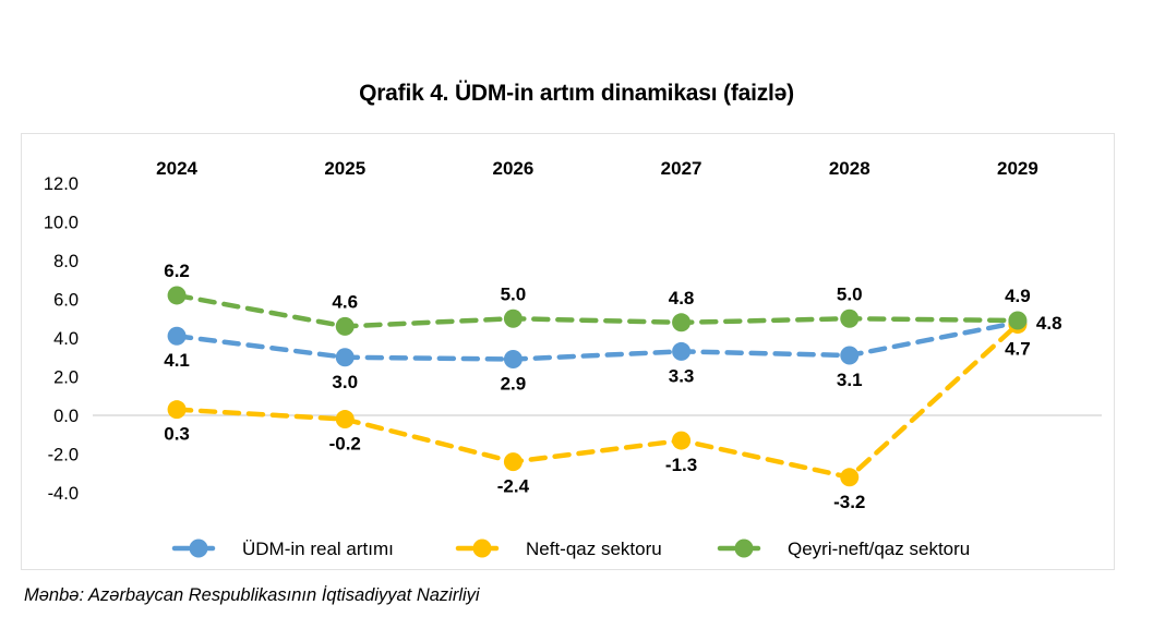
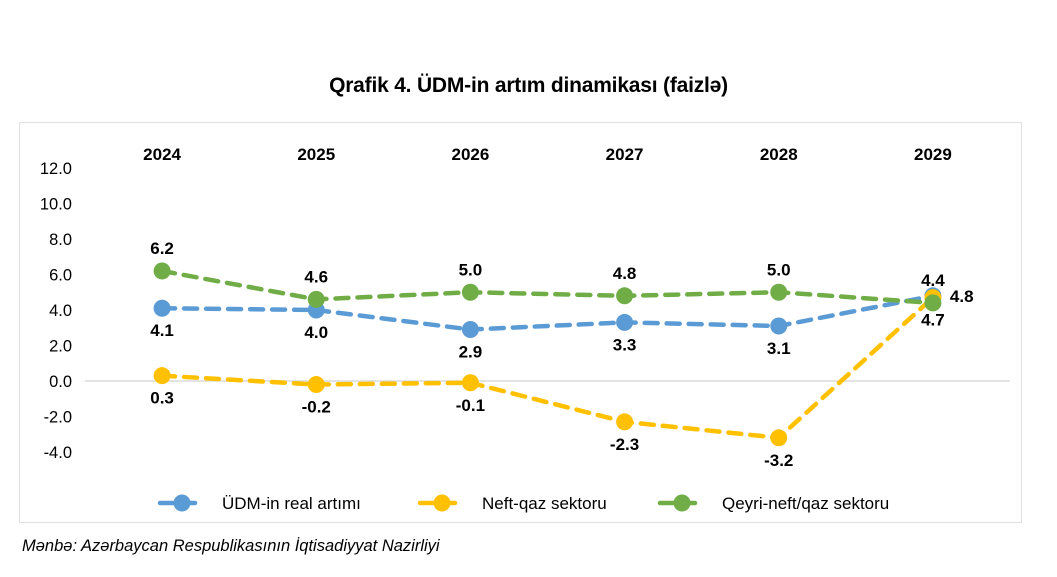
ÜDM-in real artımı/2025: 3.0 -> 4.0
Neft-qaz sektoru/2026: -2.4 -> -0.1
Neft-qaz sektoru/2027: -1.3 -> -2.3
Qeyri-neft/qaz sektoru/2029: 4.9 -> 4.4
